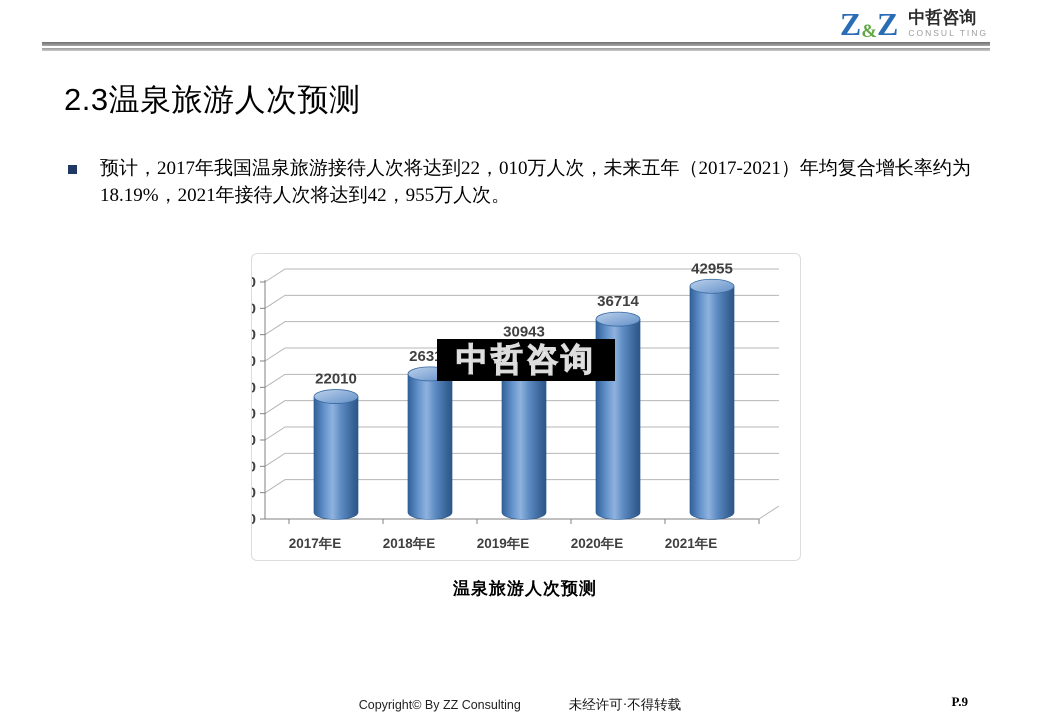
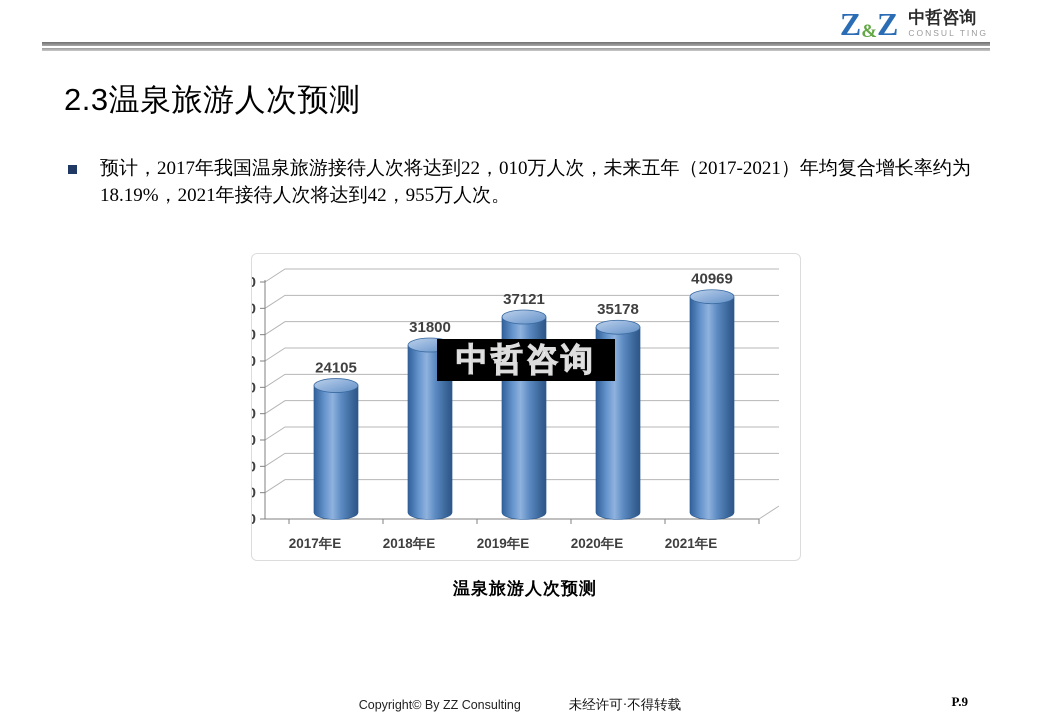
2017年E: 22010 -> 24105
2018年E: 26319 -> 31800
2019年E: 30943 -> 37121
2020年E: 36714 -> 35178
2021年E: 42955 -> 40969
